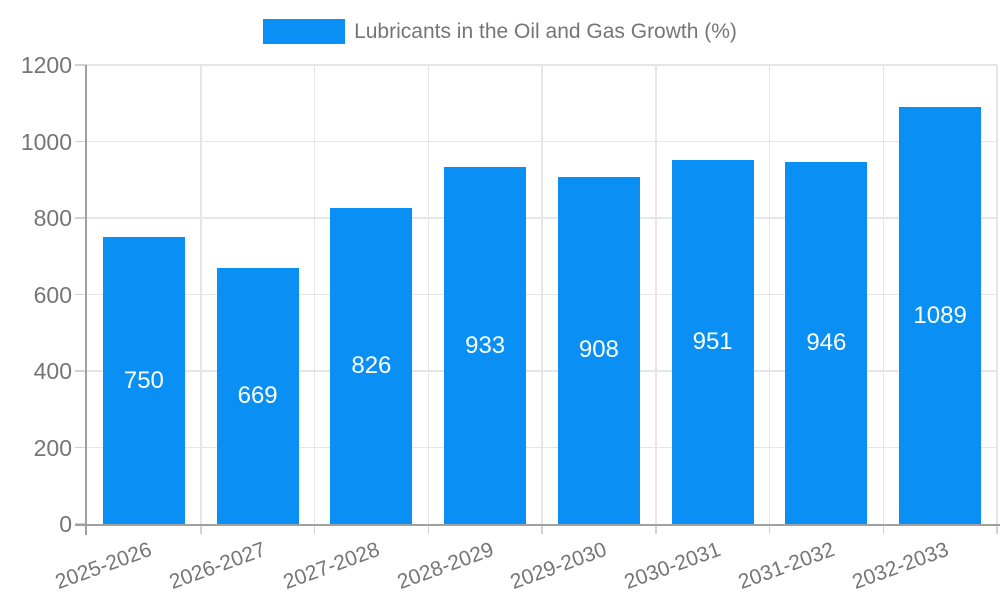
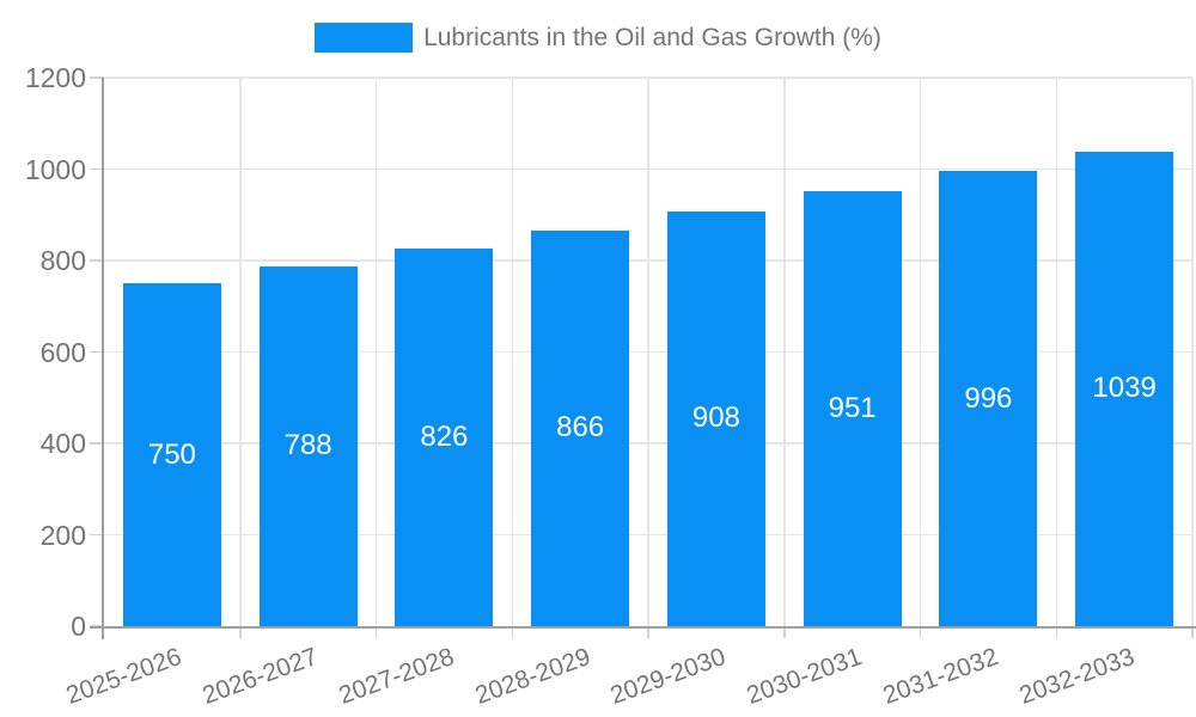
2026-2027: 669 -> 788
2028-2029: 933 -> 866
2031-2032: 946 -> 996
2032-2033: 1089 -> 1039
